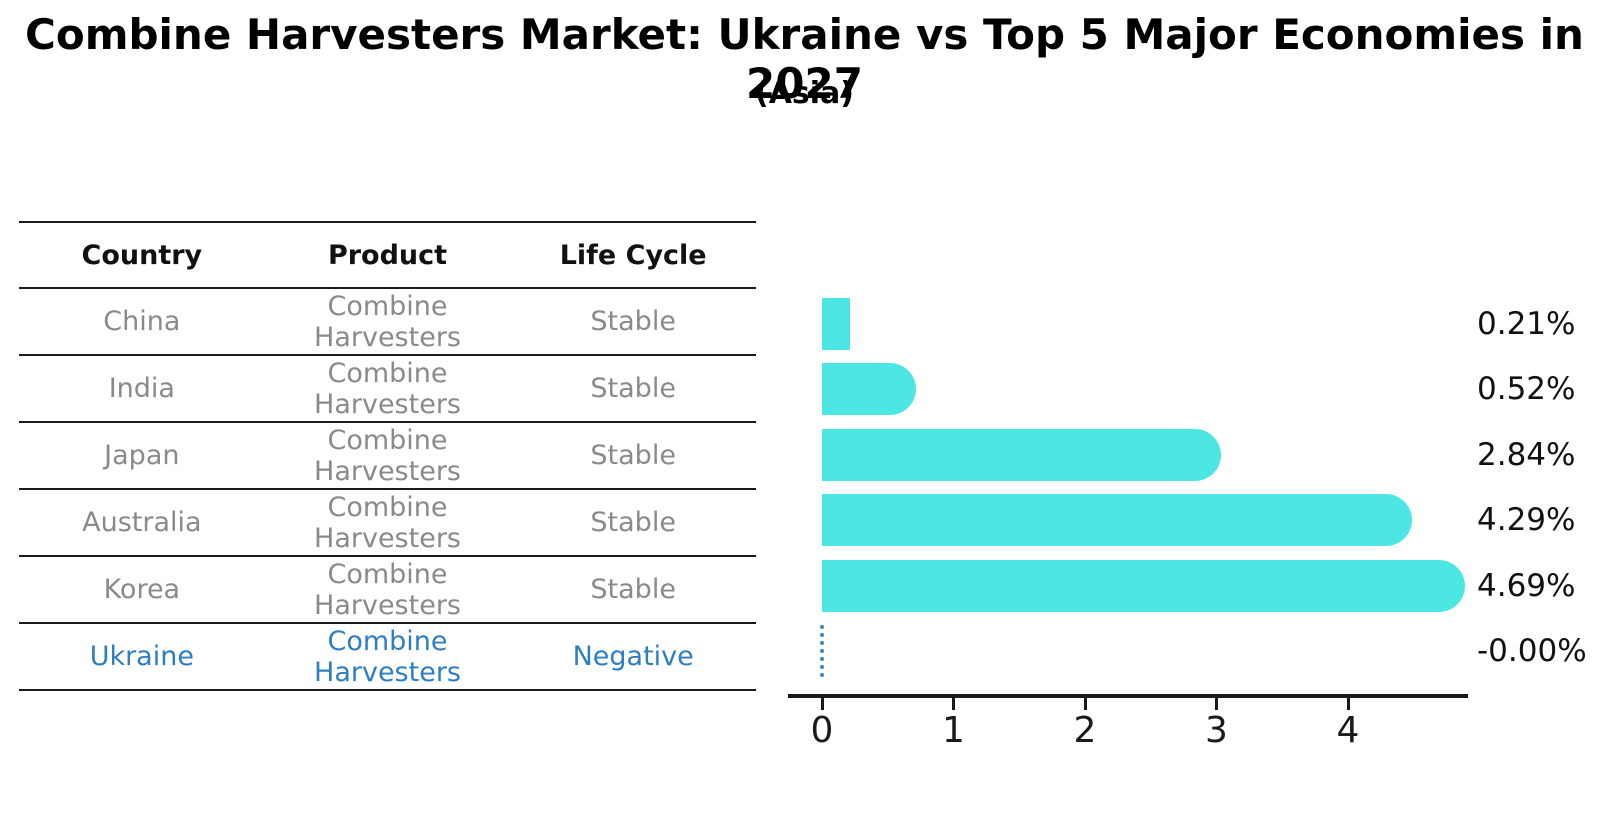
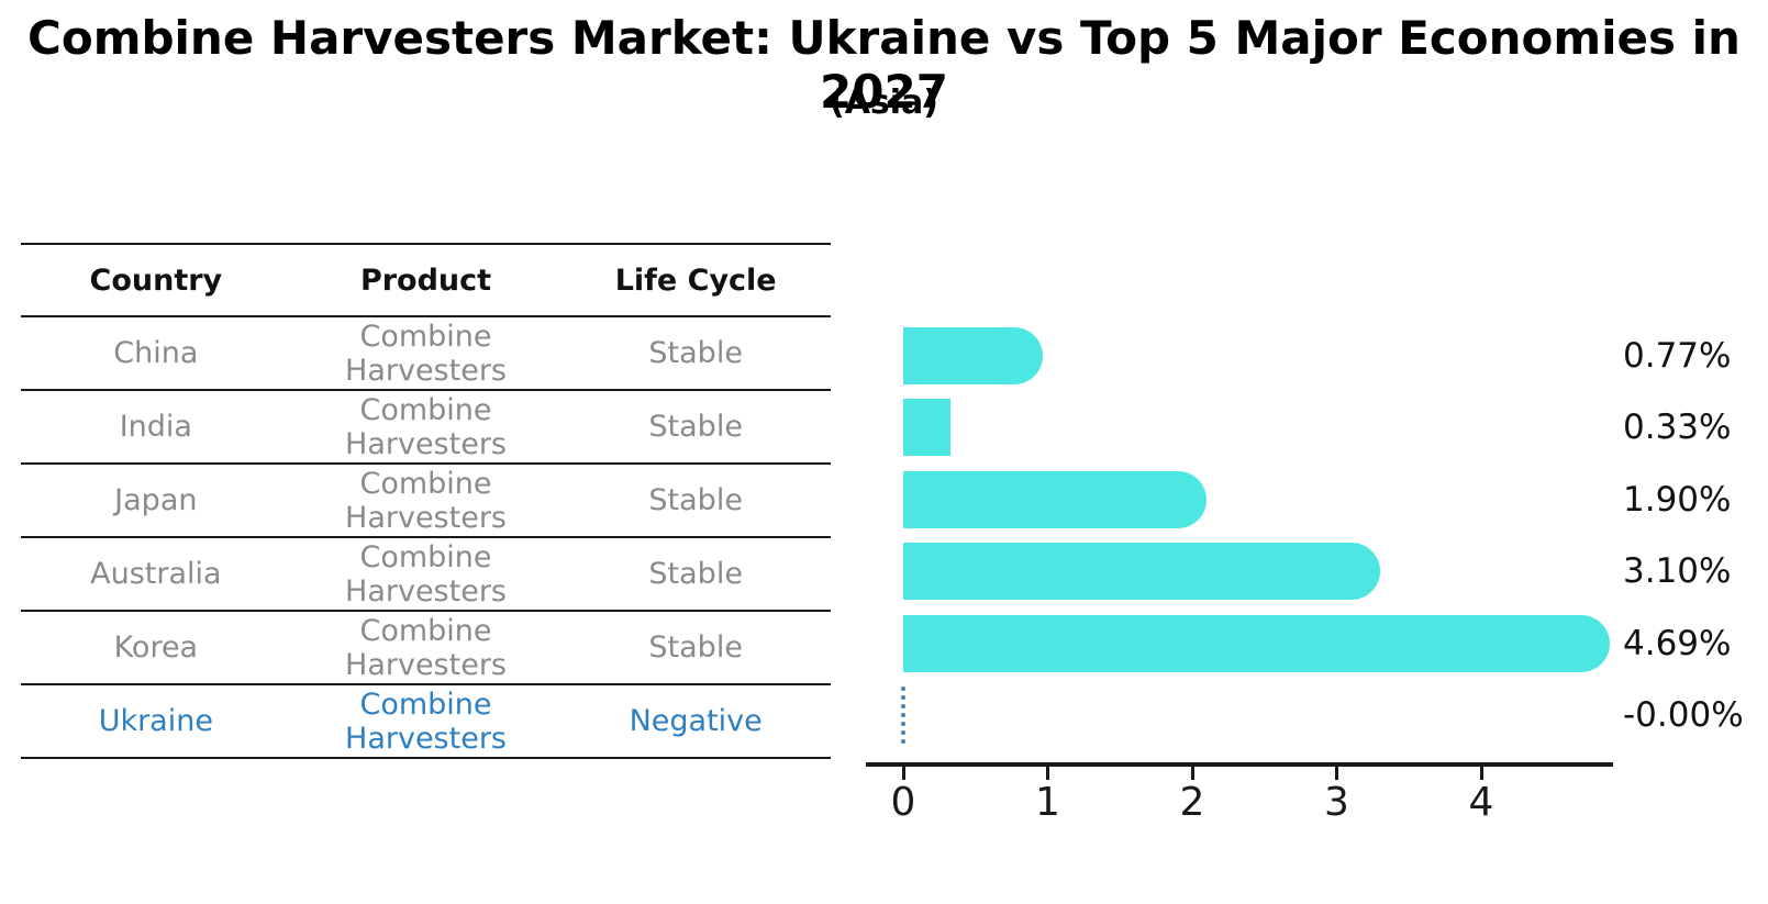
China: 0.21% -> 0.77%
India: 0.52% -> 0.33%
Japan: 2.84% -> 1.90%
Australia: 4.29% -> 3.10%
